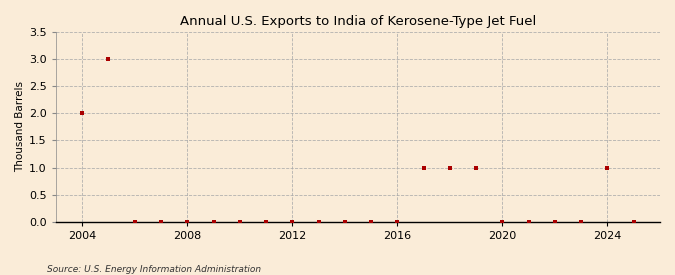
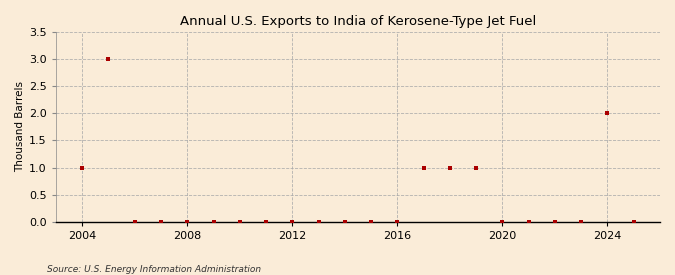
2004: 2 -> 1
2024: 1 -> 2
